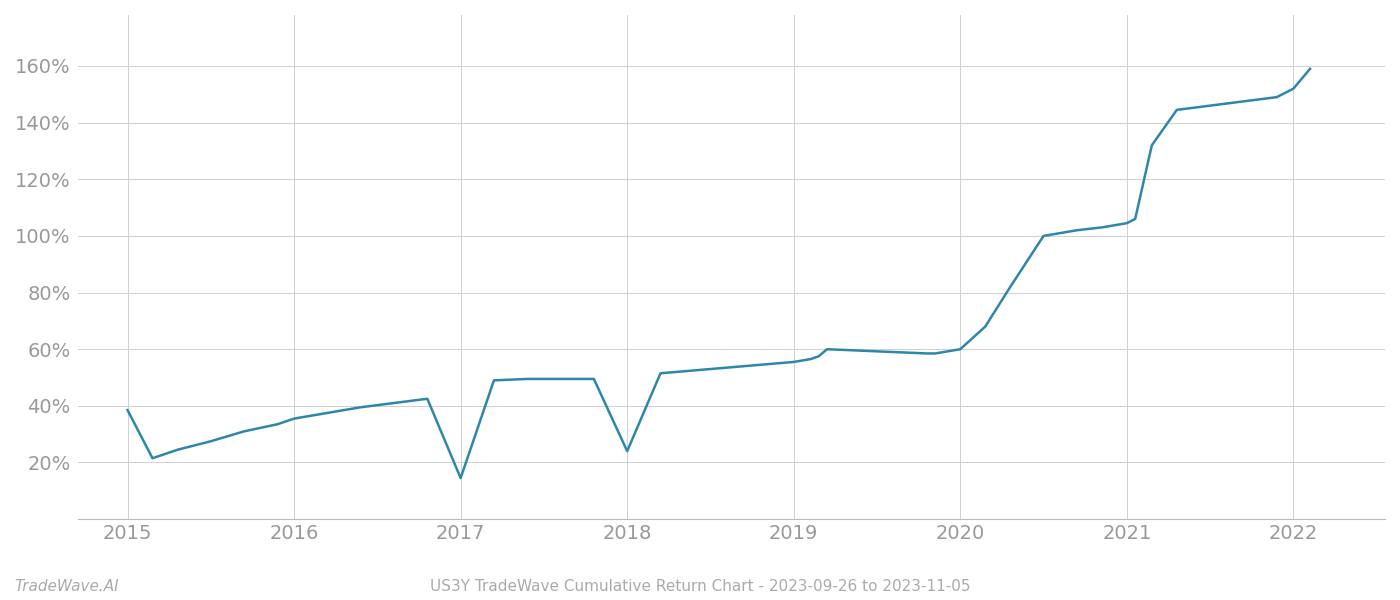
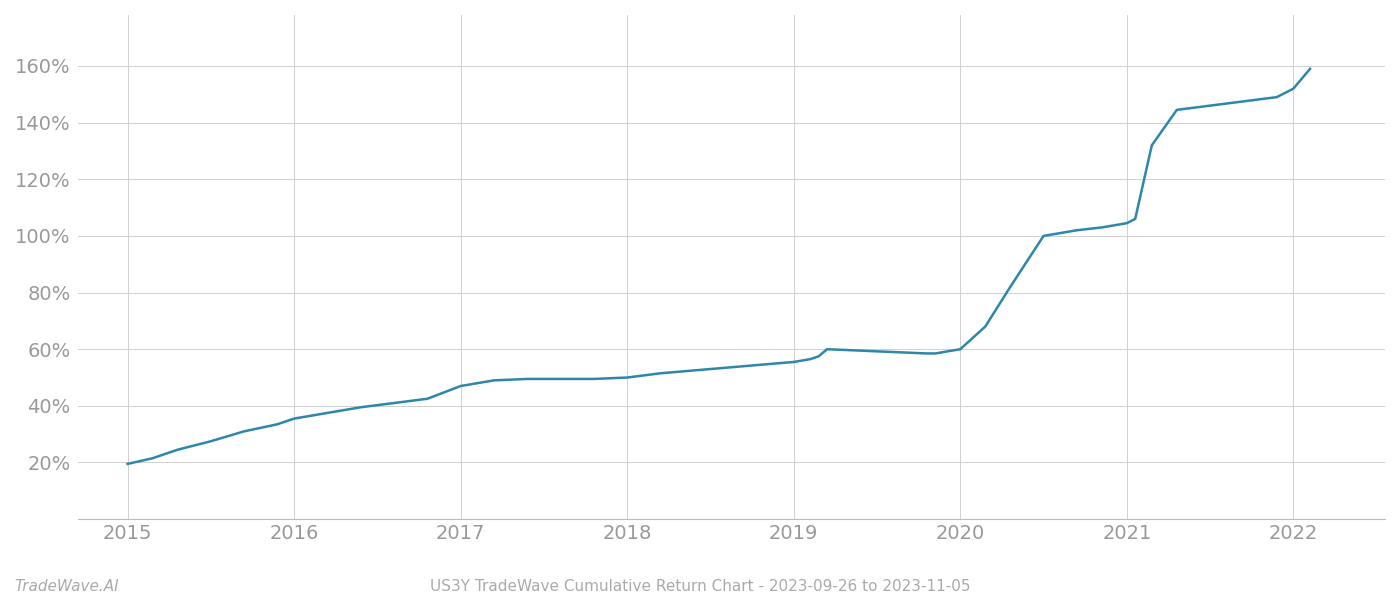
2015: 38.5% -> 19.5%
2017: 14.5% -> 47.0%
2018: 24.0% -> 50.0%
